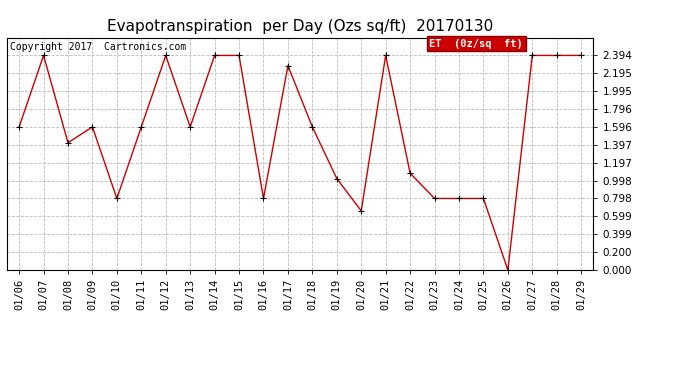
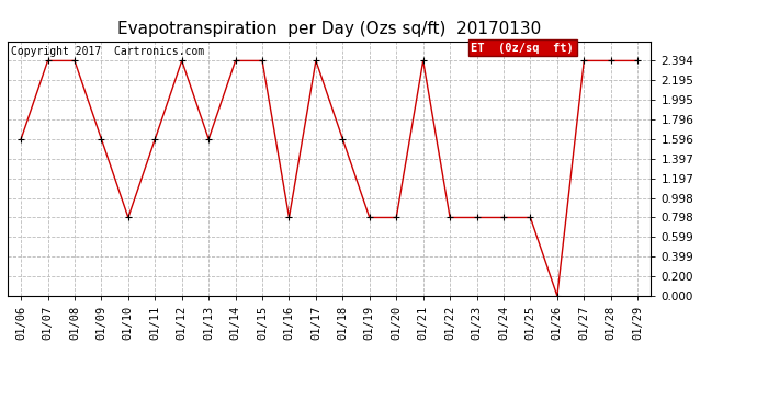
01/08: 1.42 -> 2.39
01/17: 2.28 -> 2.39
01/19: 1.02 -> 0.80
01/20: 0.66 -> 0.80
01/22: 1.08 -> 0.80
